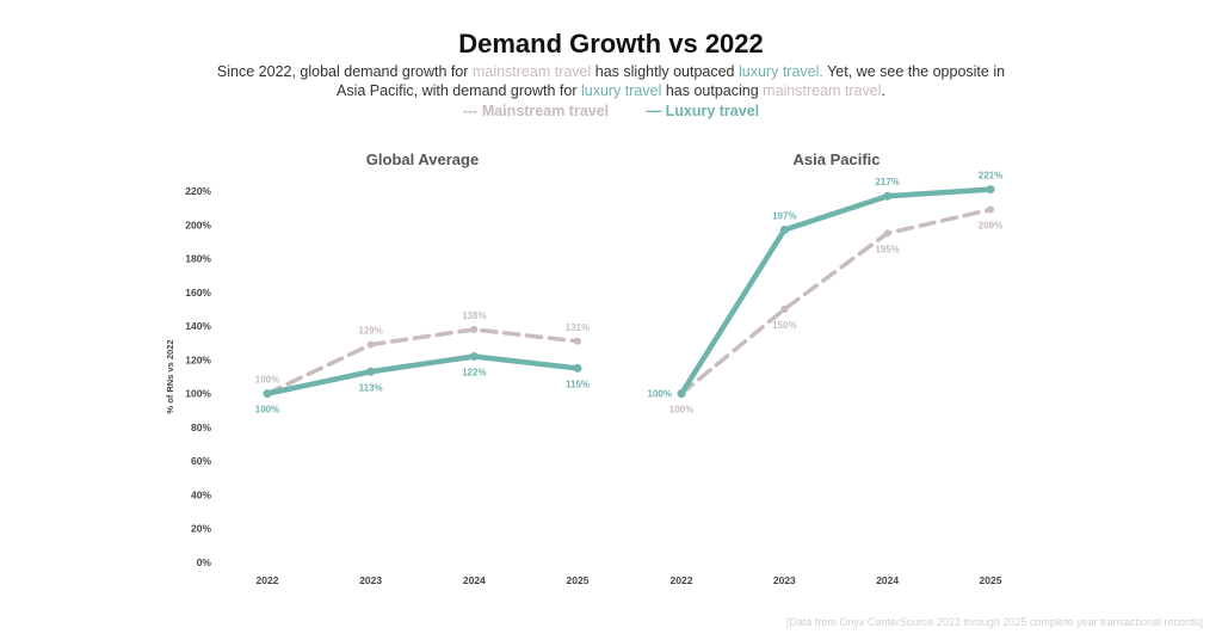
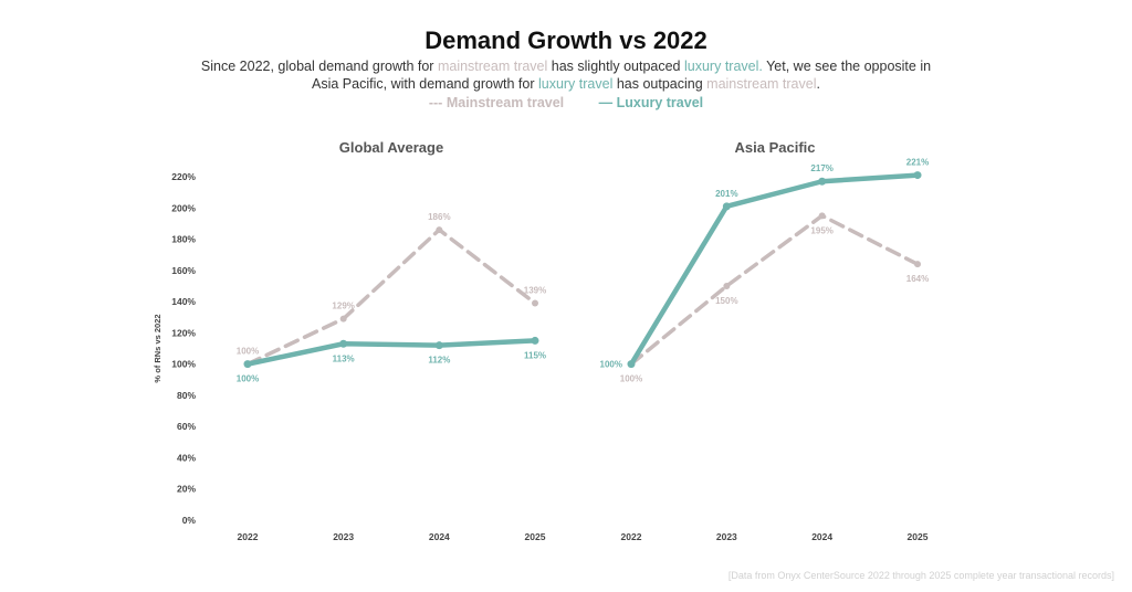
Global Average/Mainstream travel/2024: 138% -> 186%
Global Average/Luxury travel/2024: 122% -> 112%
Global Average/Mainstream travel/2025: 131% -> 139%
Asia Pacific/Luxury travel/2023: 197% -> 201%
Asia Pacific/Mainstream travel/2025: 209% -> 164%
